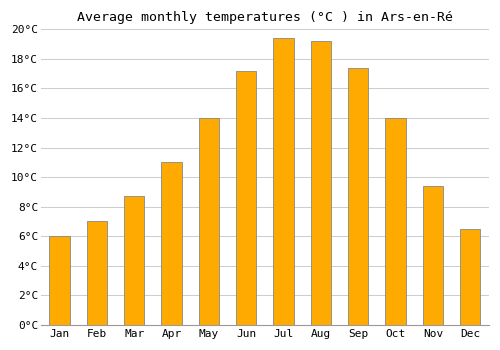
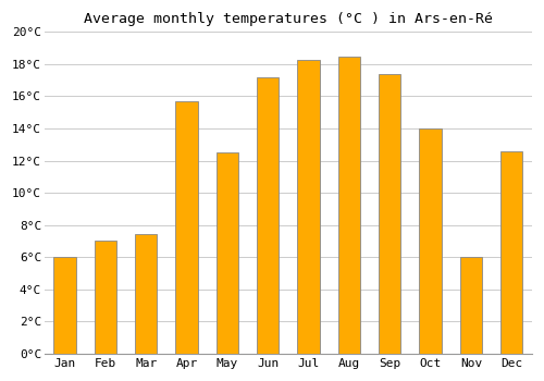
Mar: 8.7°C -> 7.4°C
Apr: 11.0°C -> 15.7°C
May: 14.0°C -> 12.5°C
Jul: 19.4°C -> 18.3°C
Aug: 19.2°C -> 18.5°C
Nov: 9.4°C -> 6.0°C
Dec: 6.5°C -> 12.6°C
